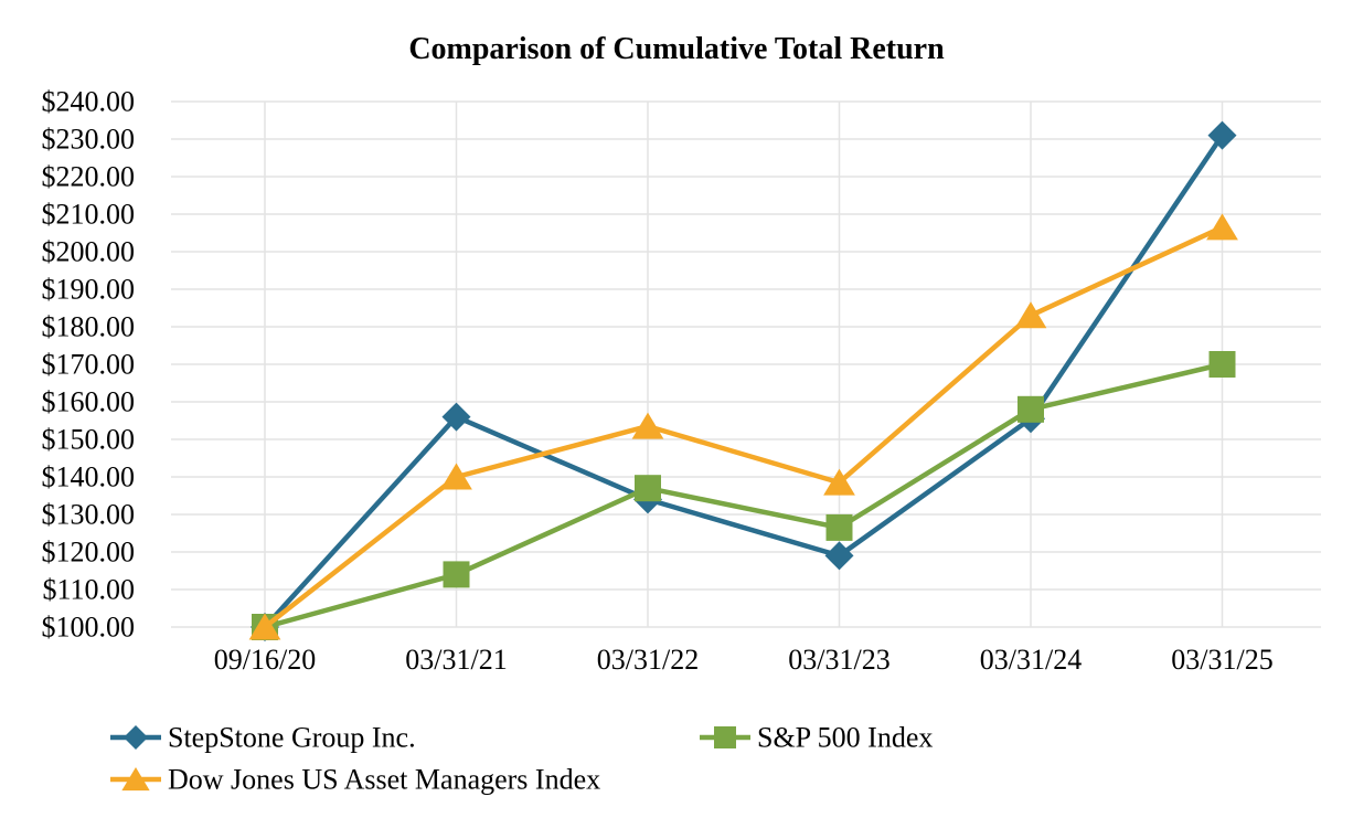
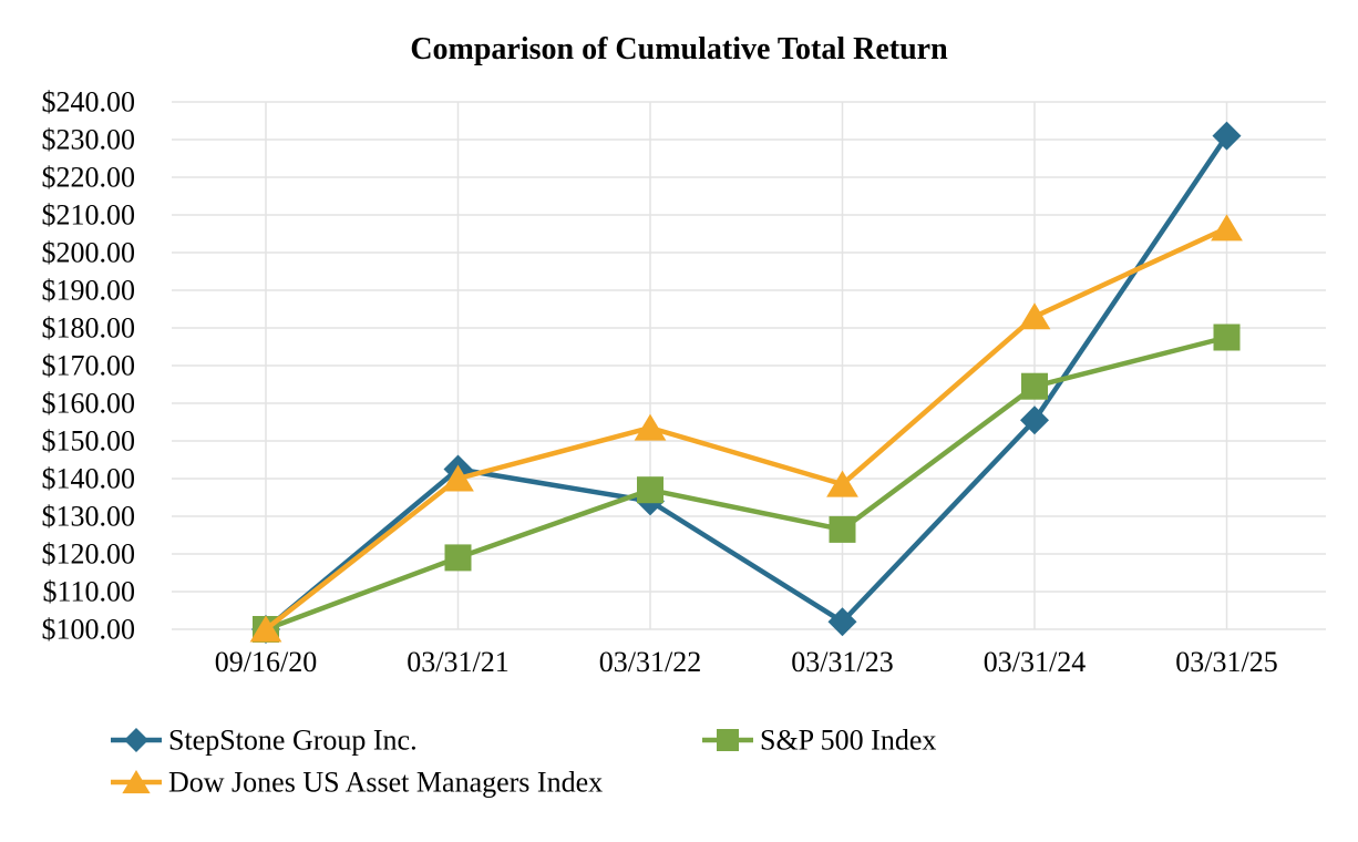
StepStone Group Inc./03/31/21: $156 -> $142
S&P 500 Index/03/31/21: $114 -> $119
StepStone Group Inc./03/31/23: $119 -> $102
S&P 500 Index/03/31/24: $158 -> $164
S&P 500 Index/03/31/25: $170 -> $178
